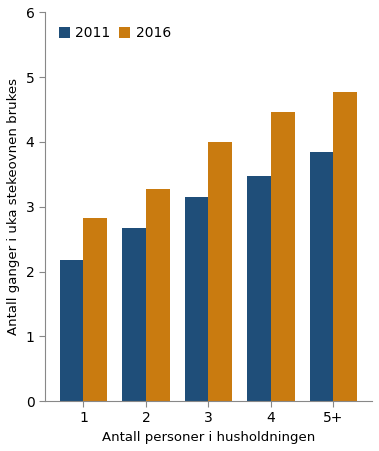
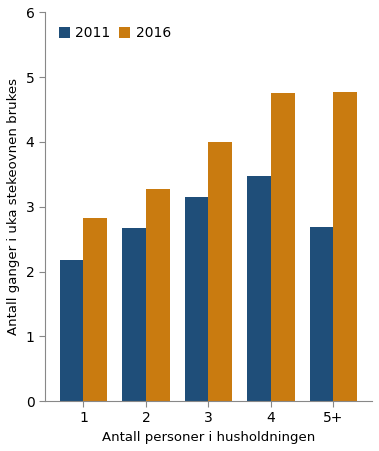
2016/4: 4.47 -> 4.76
2011/5+: 3.85 -> 2.68
